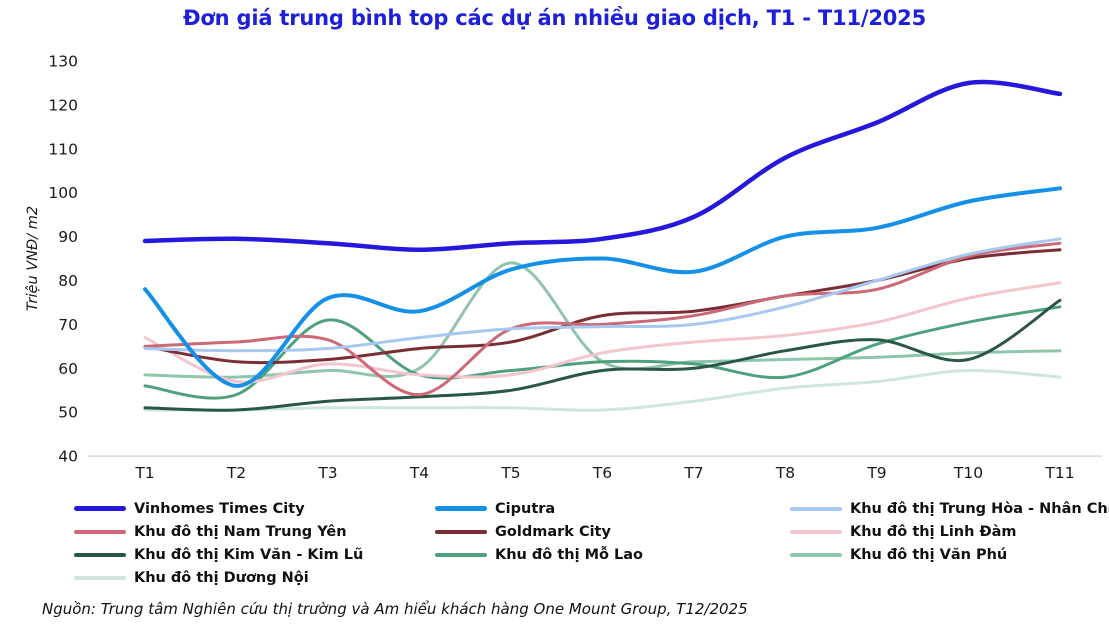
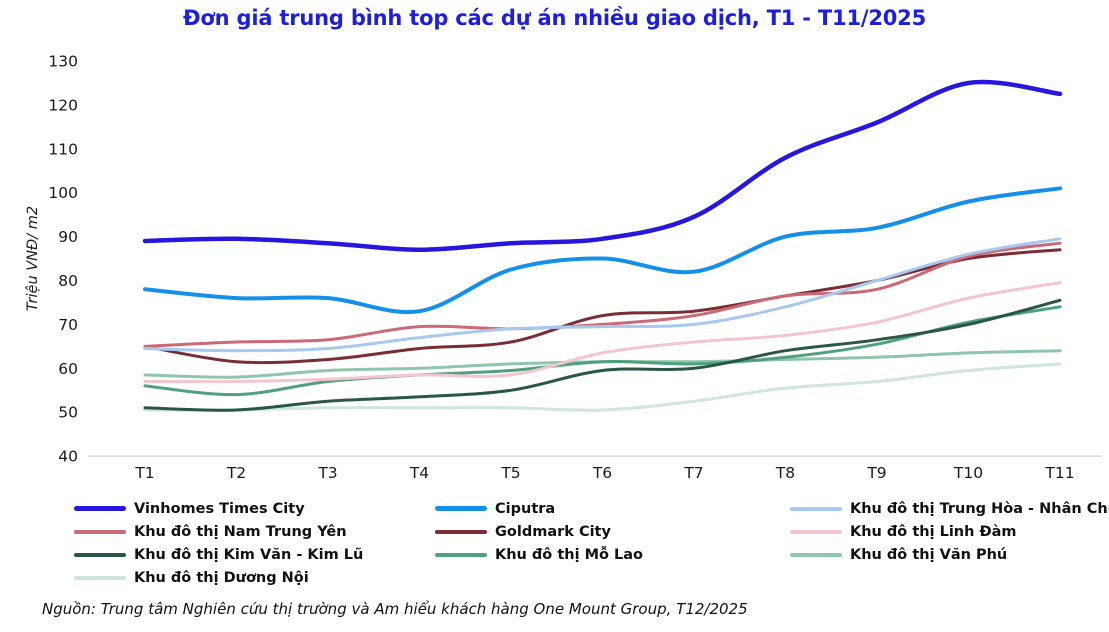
Khu đô thị Linh Đàm/T1: 67 -> 57
Ciputra/T2: 56 -> 76
Khu đô thị Linh Đàm/T3: 61 -> 58
Khu đô thị Mỗ Lao/T3: 71 -> 57
Khu đô thị Nam Trung Yên/T4: 54 -> 70
Khu đô thị Văn Phú/T5: 84 -> 61
Khu đô thị Mỗ Lao/T8: 58 -> 62
Khu đô thị Kim Văn - Kim Lũ/T10: 62 -> 70
Khu đô thị Dương Nội/T11: 58 -> 61
